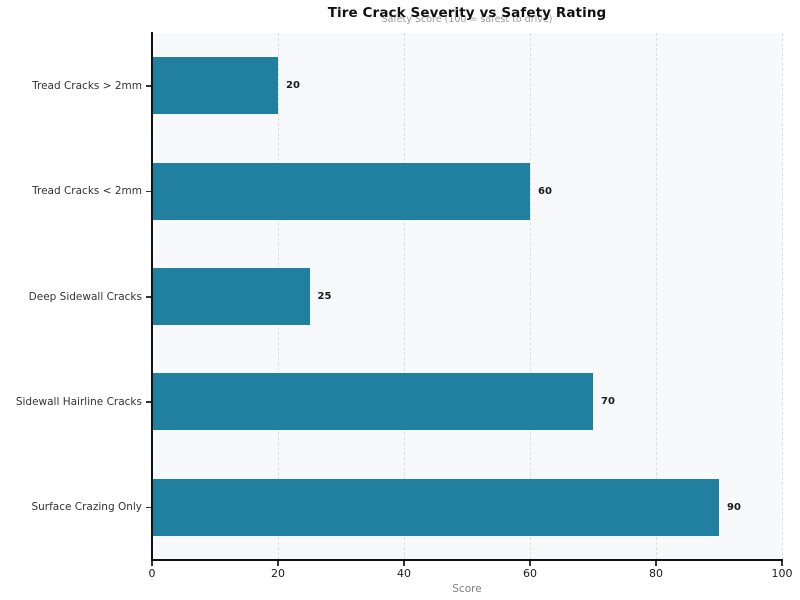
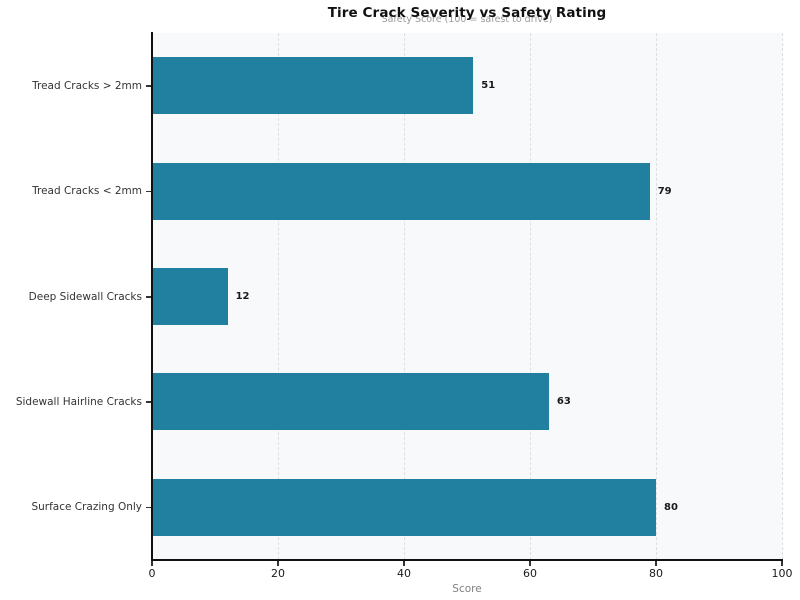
Tread Cracks > 2mm: 20 -> 51
Tread Cracks < 2mm: 60 -> 79
Deep Sidewall Cracks: 25 -> 12
Sidewall Hairline Cracks: 70 -> 63
Surface Crazing Only: 90 -> 80
